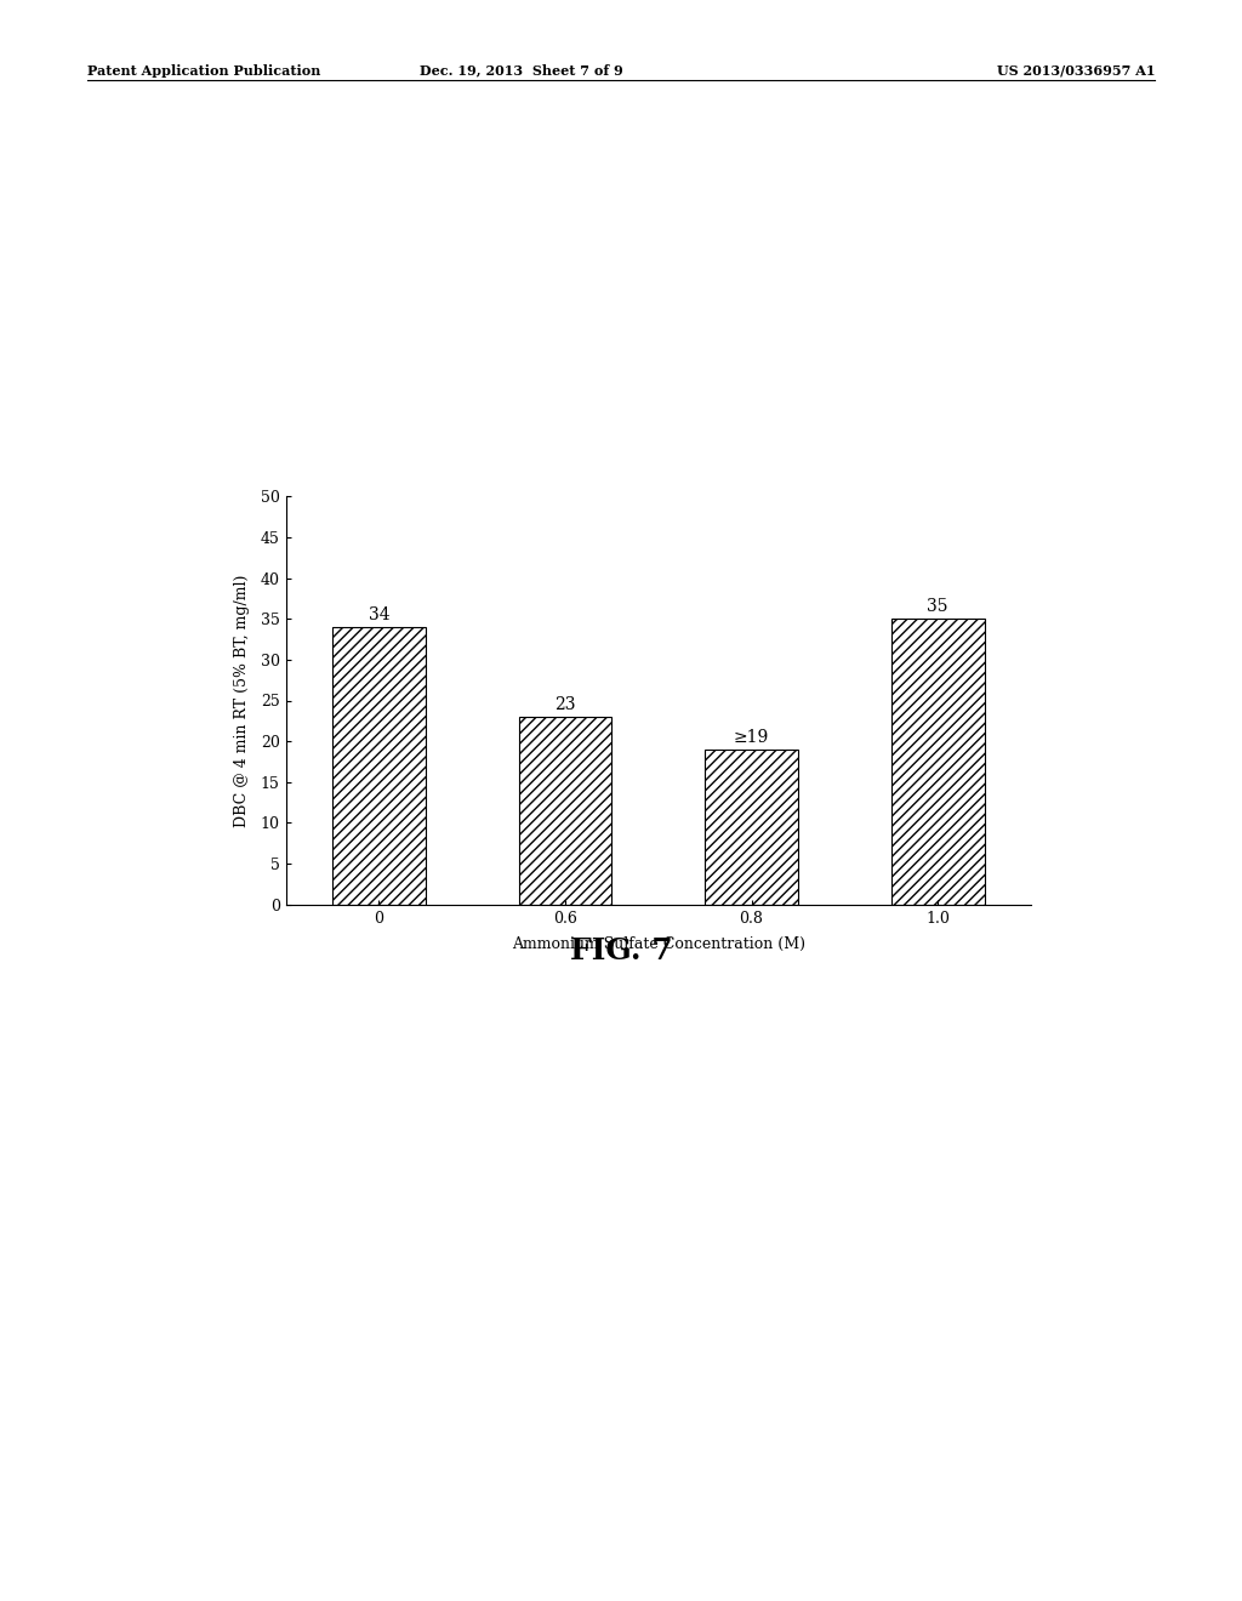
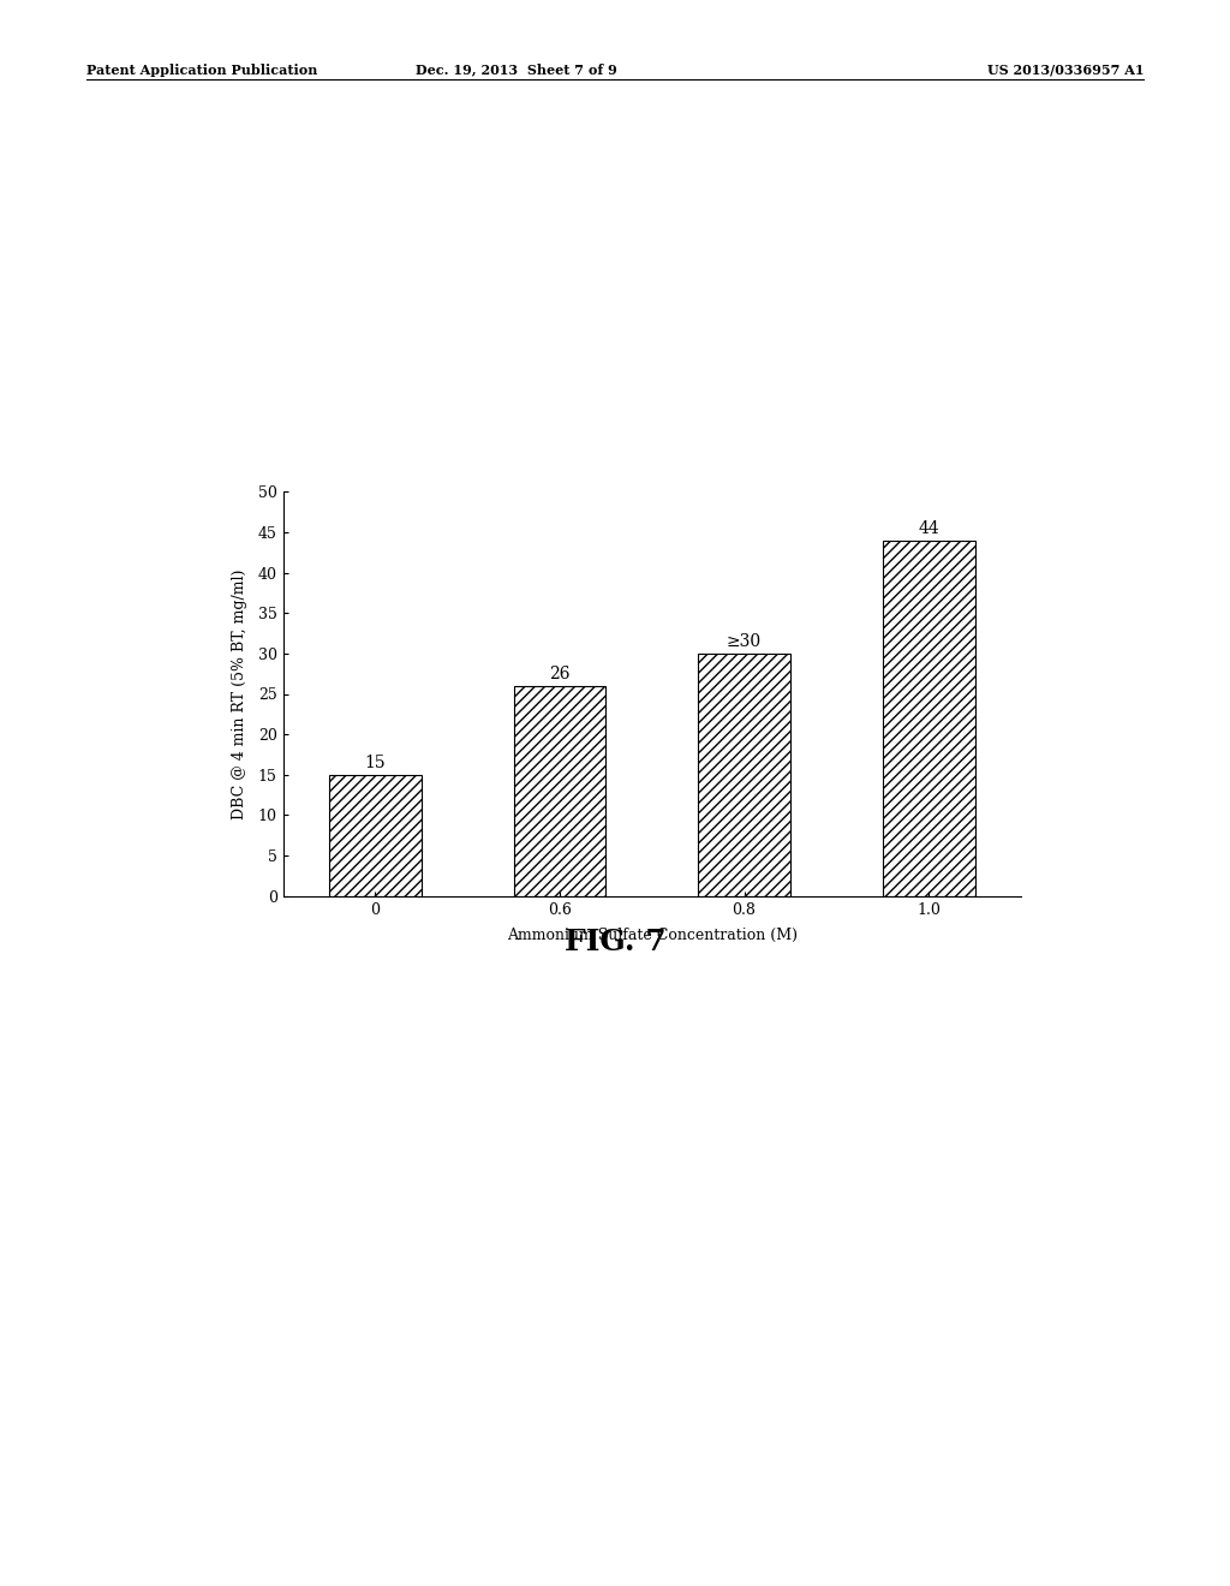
0: 34 -> 15
0.6: 23 -> 26
0.8: ≥19 -> ≥30
1.0: 35 -> 44
